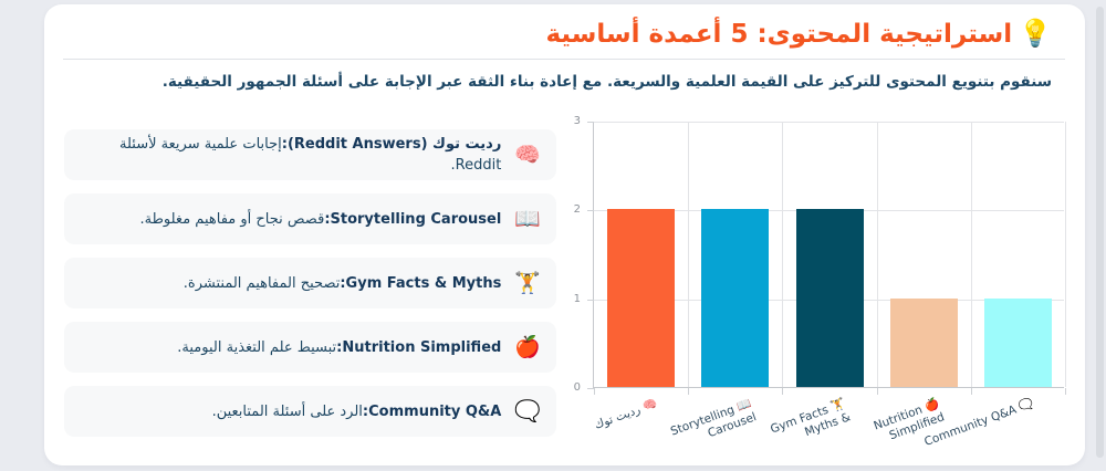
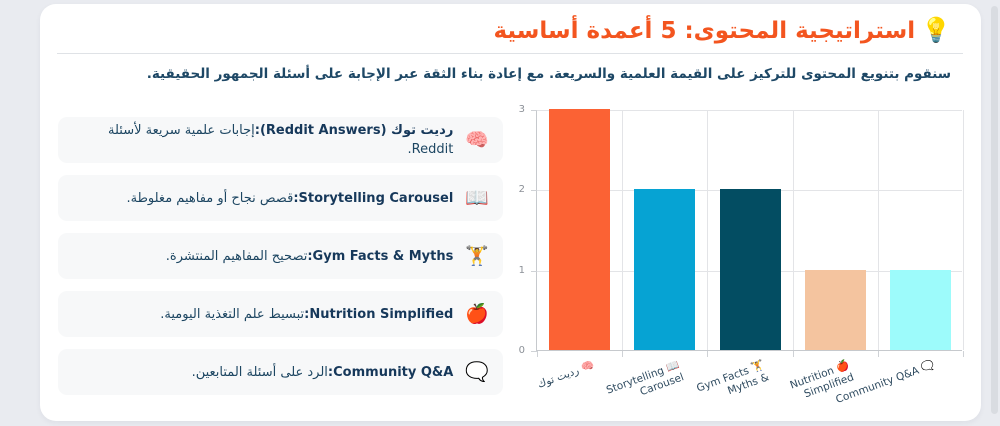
🧠 رديت توك: 2 -> 3
